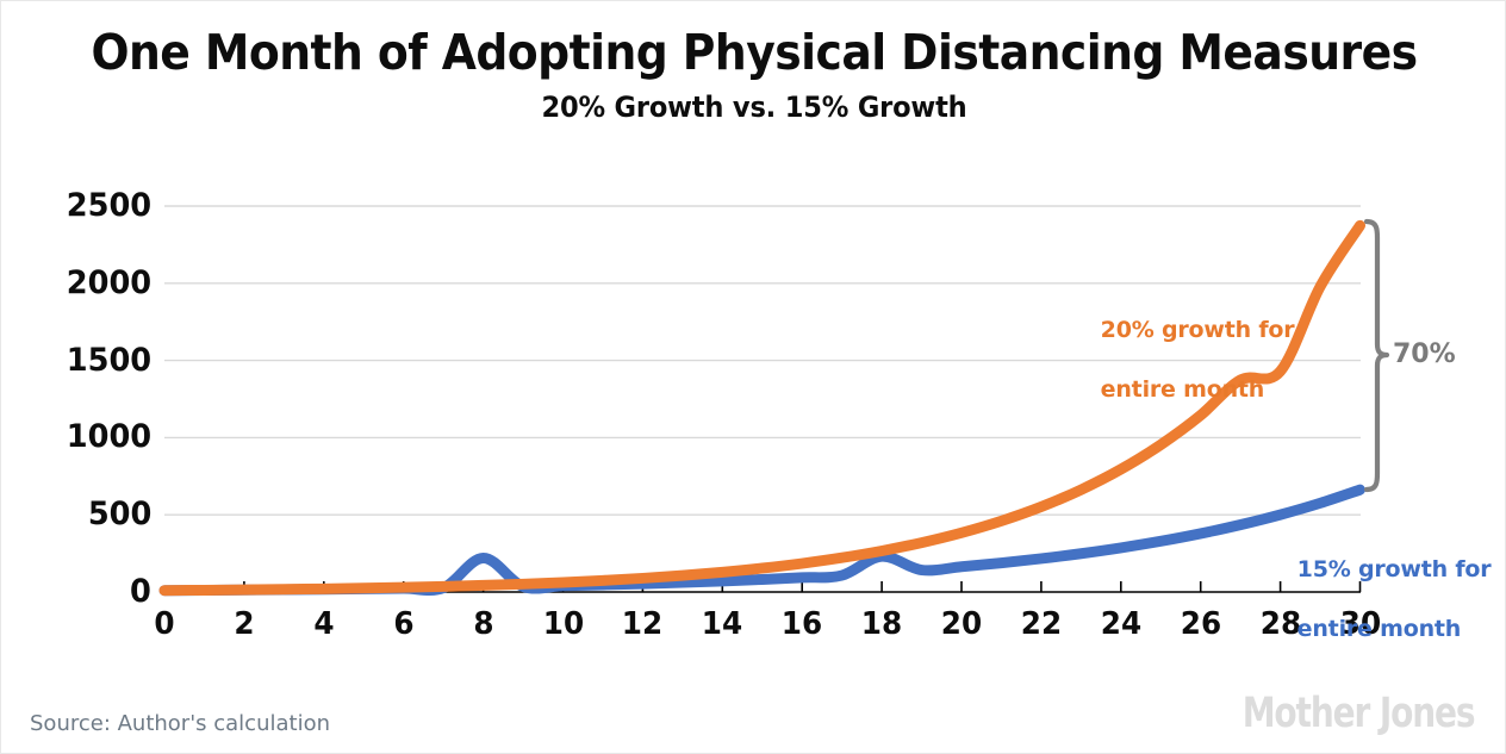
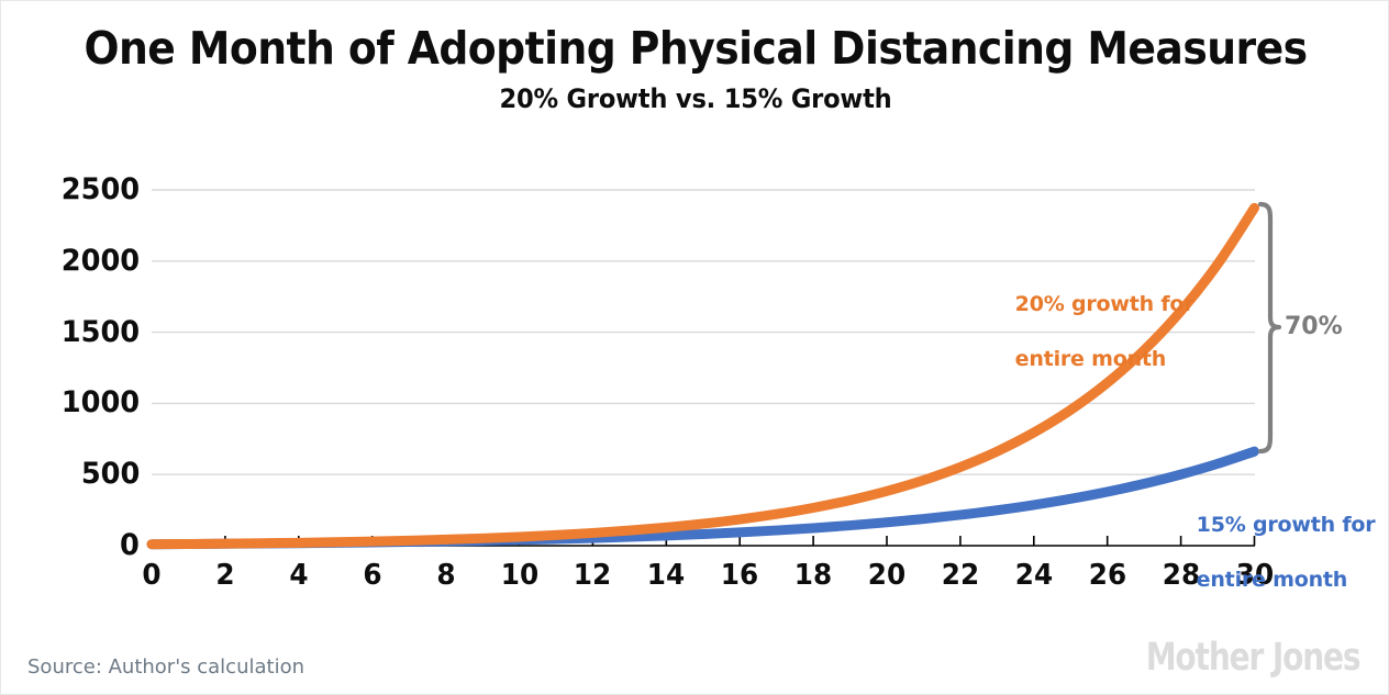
15% growth for entire month/8: 220 -> 30
15% growth for entire month/18: 230 -> 120
20% growth for entire month/28: 1430 -> 1650
